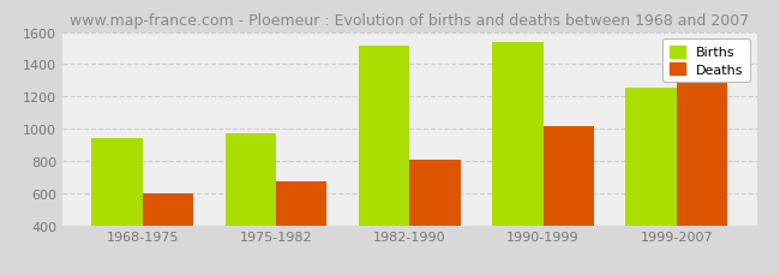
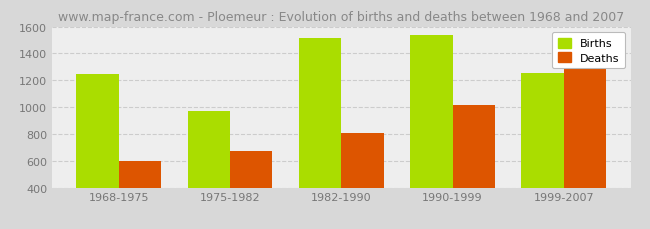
Births/1968-1975: 940 -> 1250
